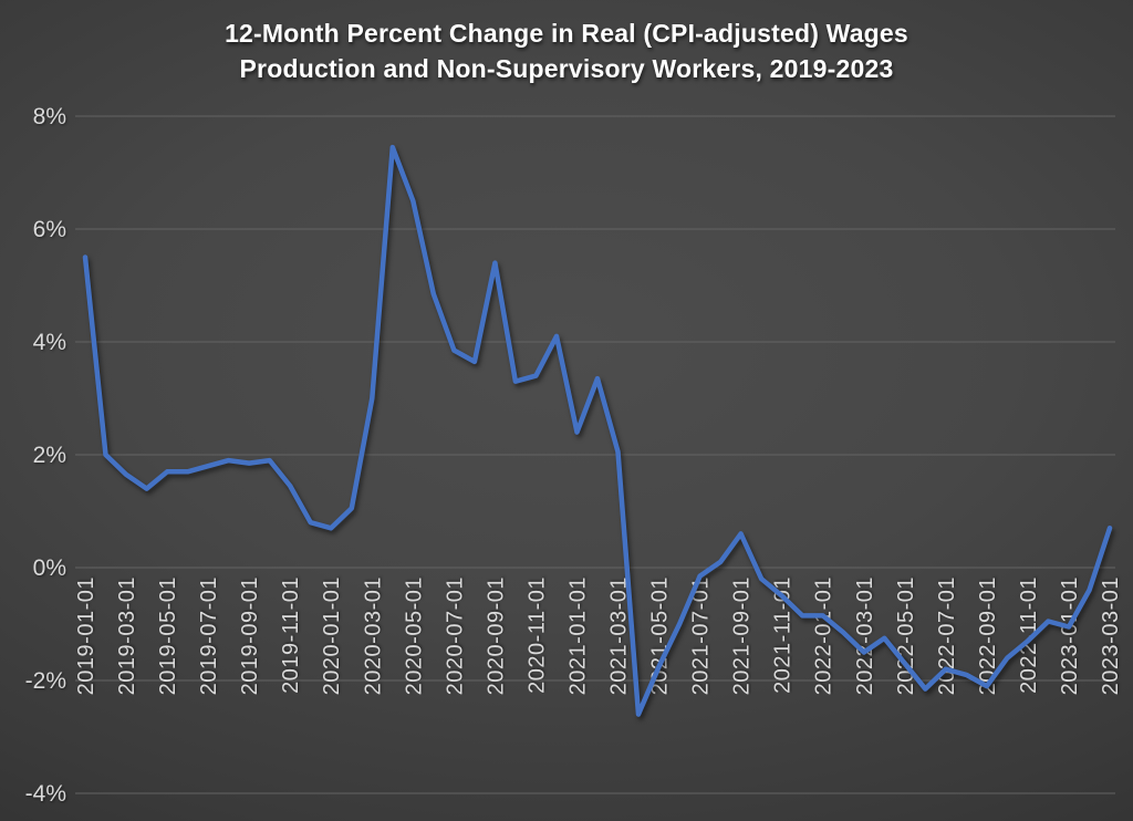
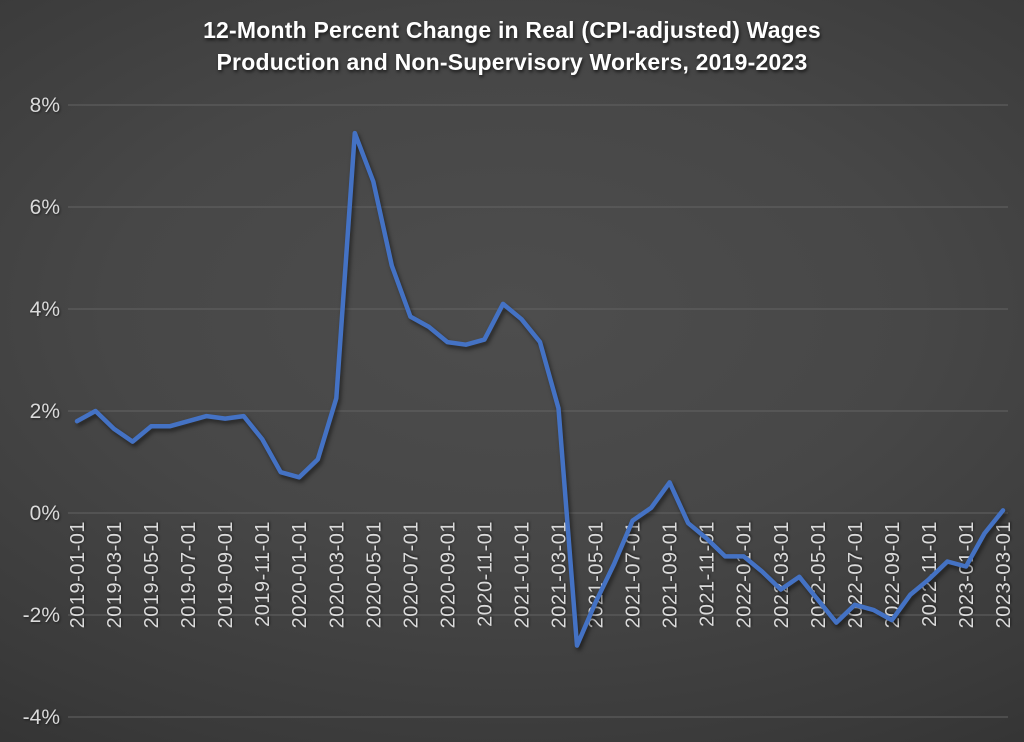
2019-01-01: 5.5% -> 1.8%
2020-03-01: 3.0% -> 2.2%
2020-09-01: 5.4% -> 3.4%
2021-01-01: 2.4% -> 3.8%
2023-03-01: 0.7% -> 0.1%
